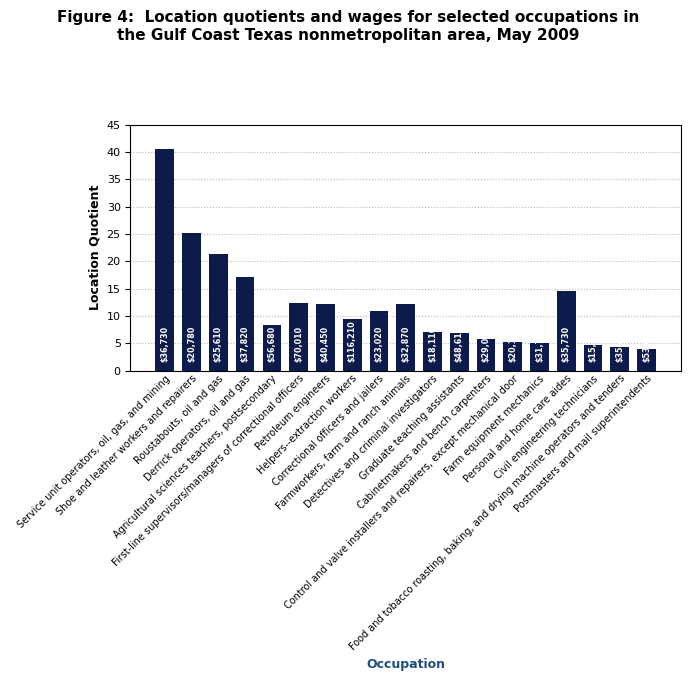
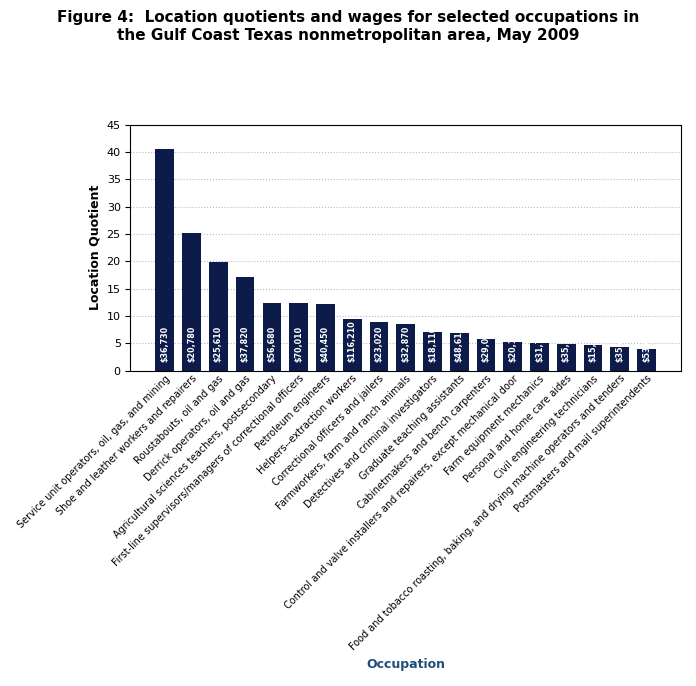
Roustabouts, oil and gas: 21.4 -> 19.8
Agricultural sciences teachers, postsecondary: 8.4 -> 12.4
Correctional officers and jailers: 11.0 -> 8.9
Farmworkers, farm and ranch animals: 12.2 -> 8.6
Personal and home care aides: 14.6 -> 4.9
